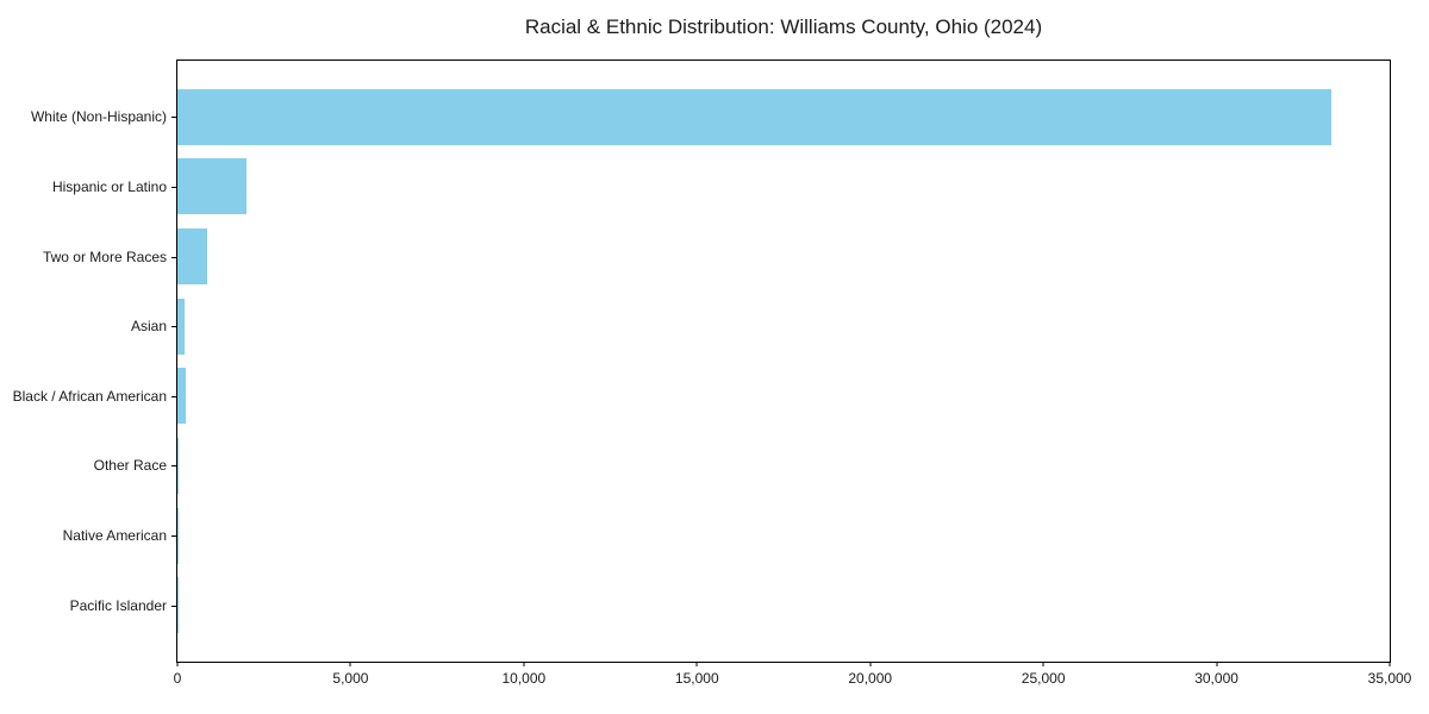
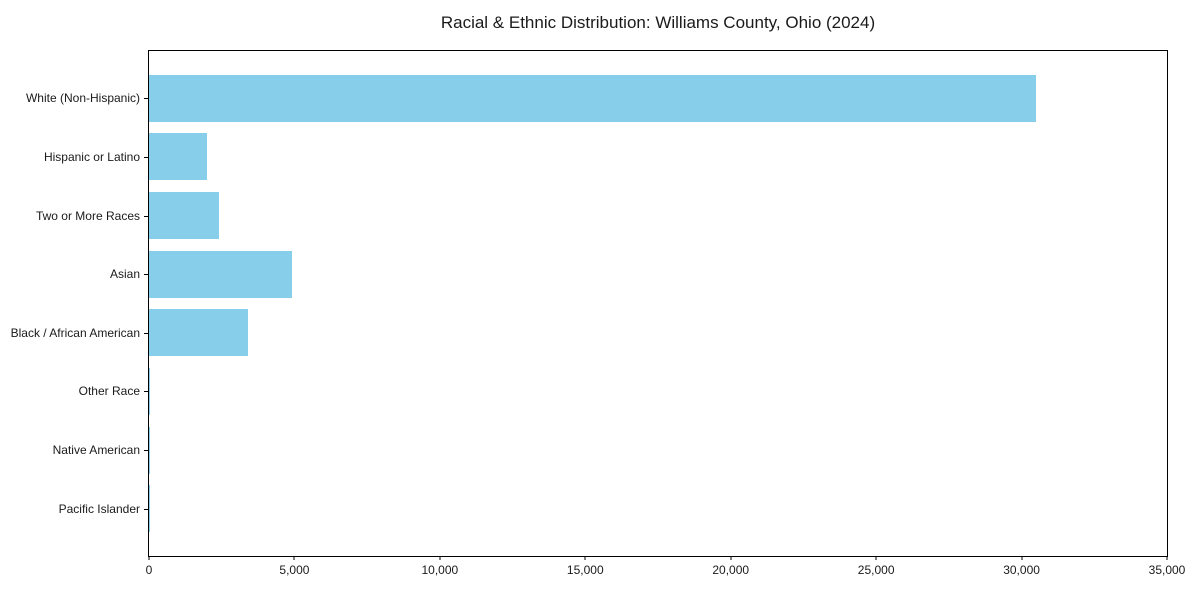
White (Non-Hispanic): 33300 -> 30500
Two or More Races: 900 -> 2400
Asian: 200 -> 4900
Black / African American: 200 -> 3400
